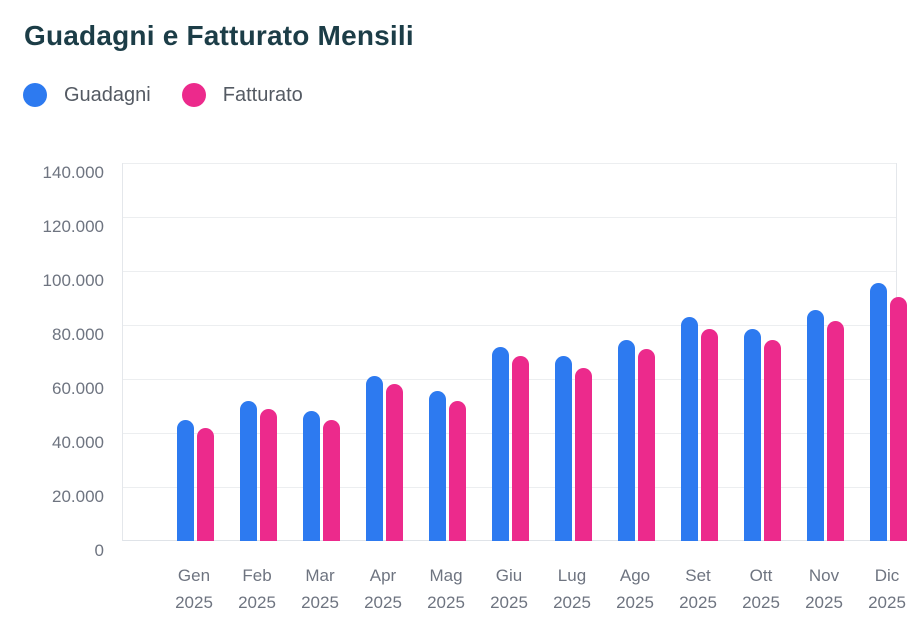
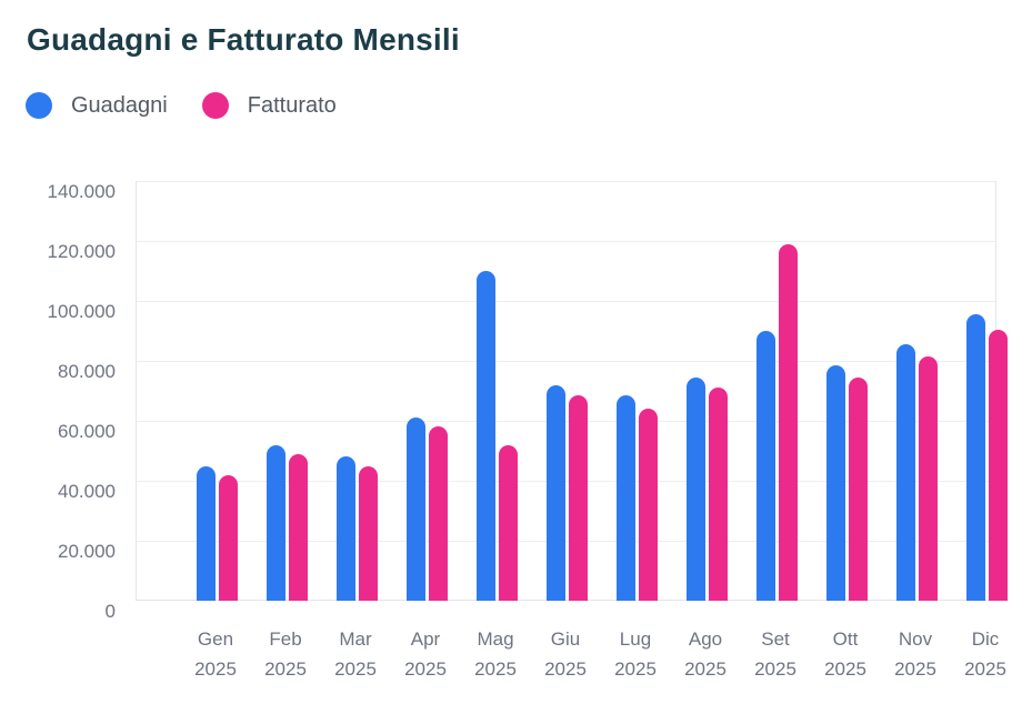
Guadagni/Mag 2025: 56000 -> 110000
Guadagni/Set 2025: 83000 -> 90000
Fatturato/Set 2025: 78000 -> 119000
